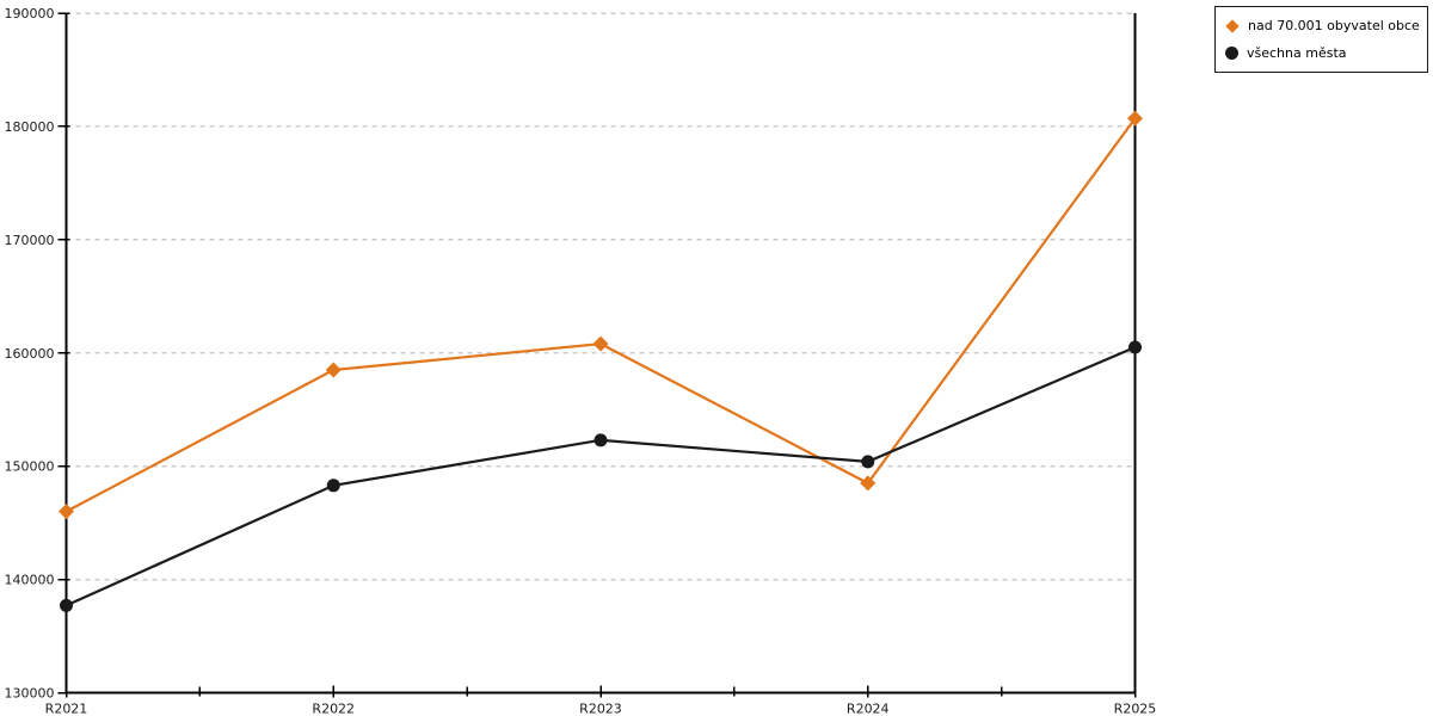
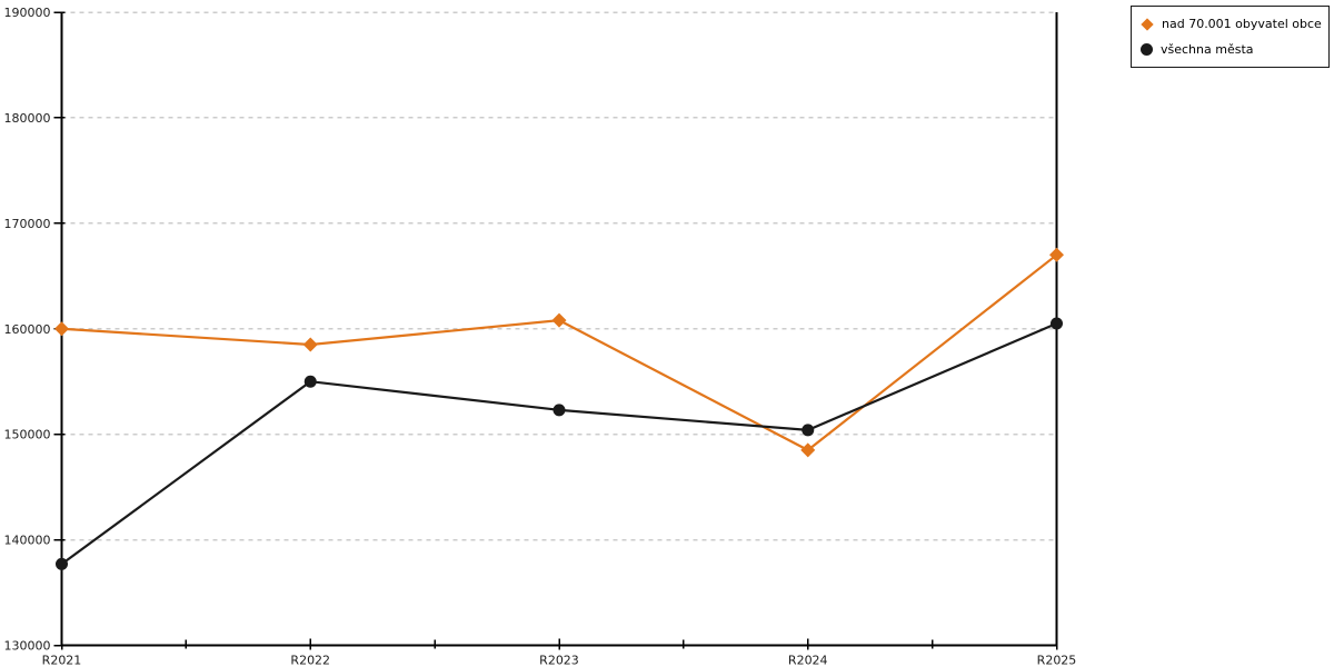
nad 70.001 obyvatel obce/R2021: 146000 -> 160000
všechna města/R2022: 148000 -> 155000
nad 70.001 obyvatel obce/R2025: 181000 -> 167000
